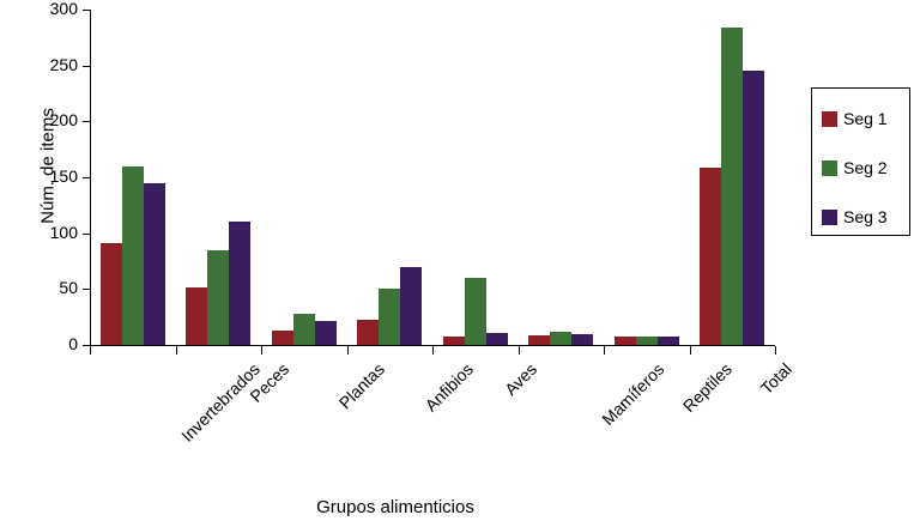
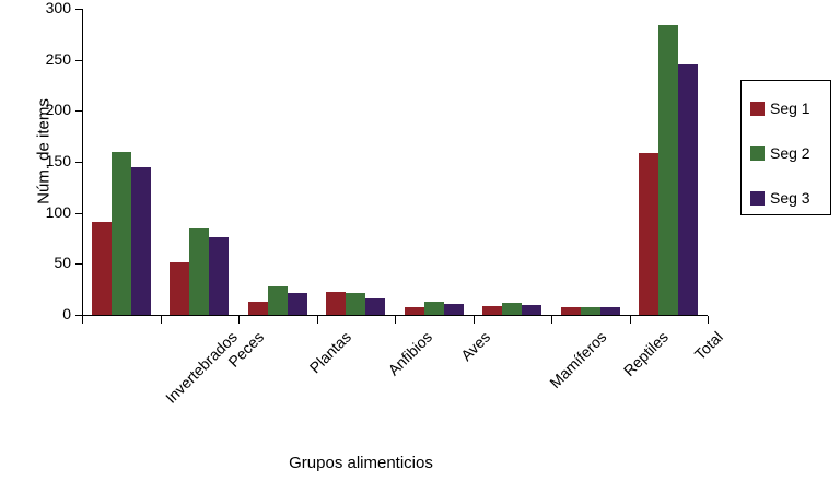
Seg 3/Peces: 110 -> 80
Seg 2/Anfibios: 50 -> 20
Seg 3/Anfibios: 70 -> 20
Seg 2/Aves: 60 -> 10
